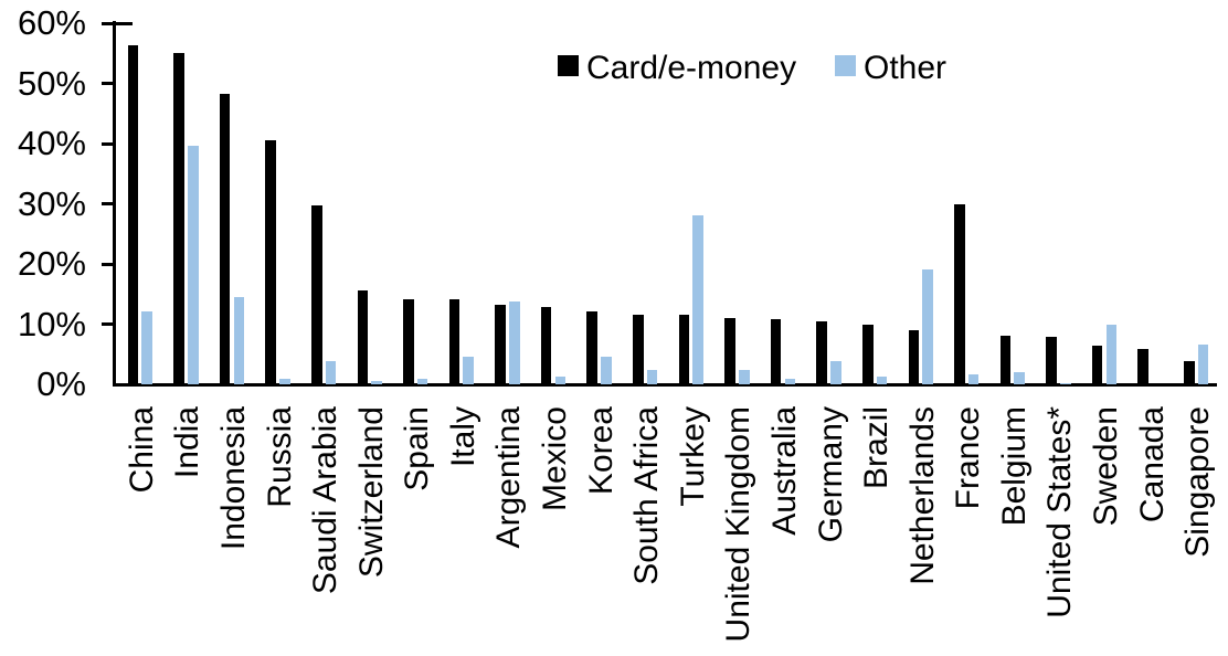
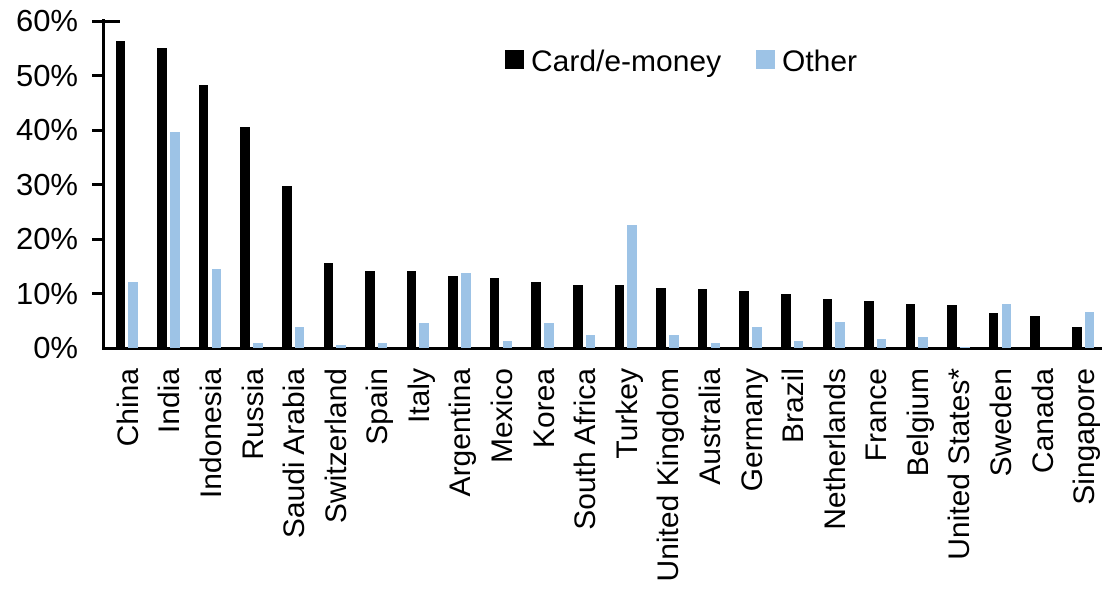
Other/Turkey: 28% -> 23%
Other/Netherlands: 19% -> 5%
Card/e-money/France: 30% -> 9%
Other/Sweden: 10% -> 8%
